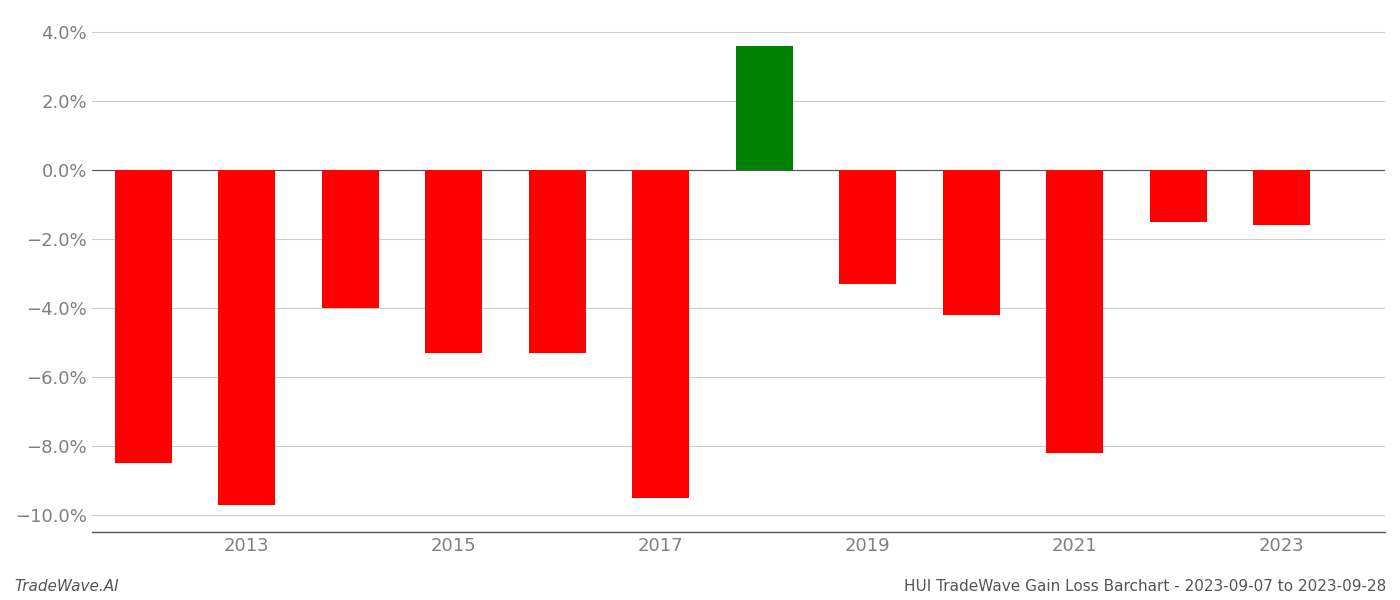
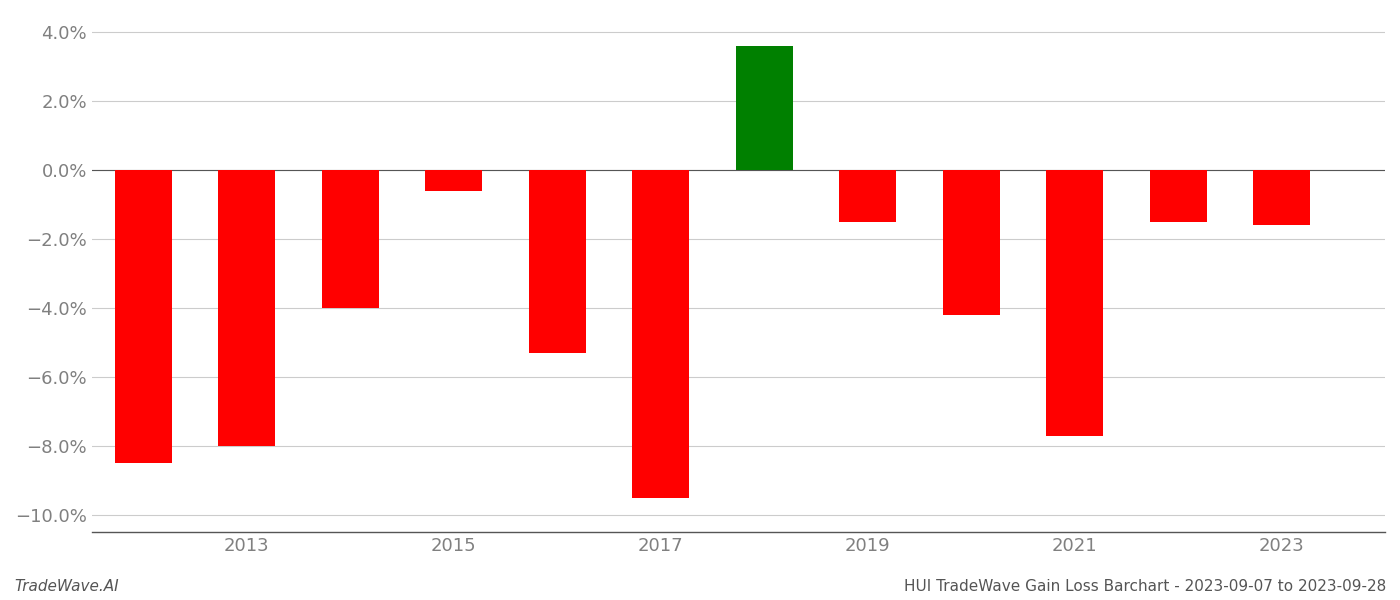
2013: -9.7% -> -8.0%
2015: -5.3% -> -0.6%
2019: -3.3% -> -1.5%
2021: -8.2% -> -7.7%
